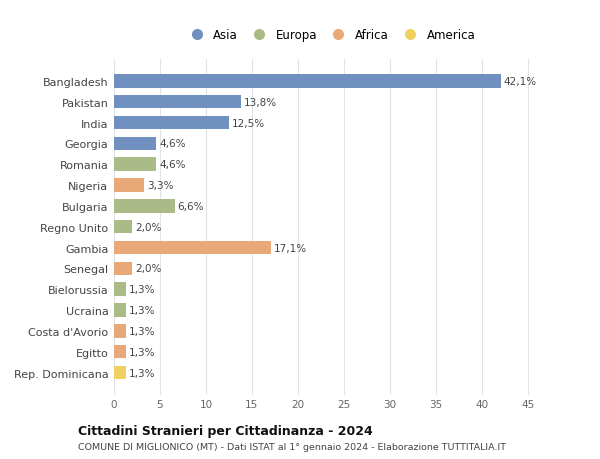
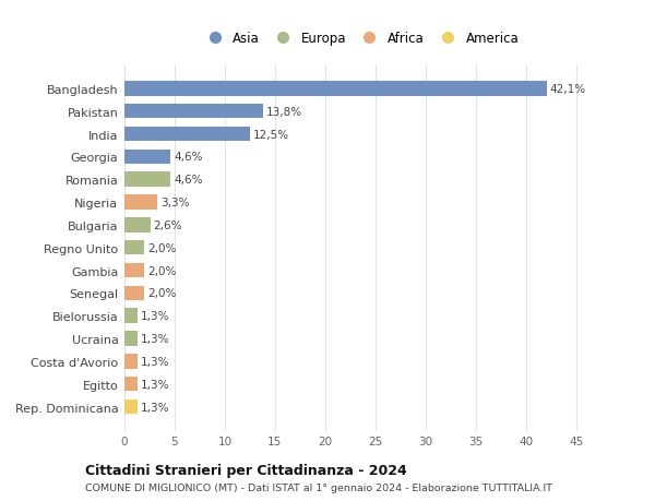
Bulgaria: 6,6% -> 2,6%
Gambia: 17,1% -> 2,0%
